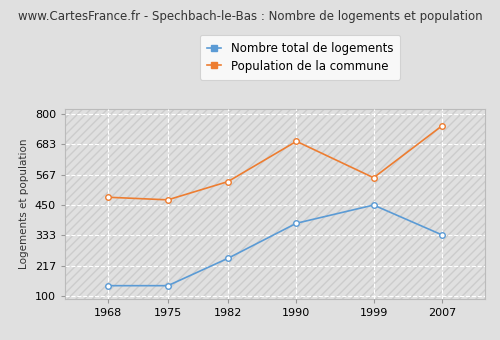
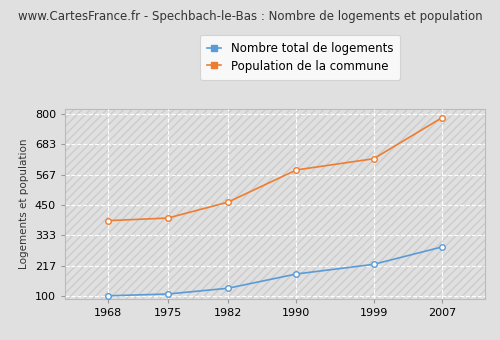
Nombre total de logements/1968: 140 -> 101
Population de la commune/1968: 480 -> 390
Nombre total de logements/1975: 140 -> 108
Population de la commune/1975: 470 -> 400
Nombre total de logements/1982: 245 -> 130
Population de la commune/1982: 540 -> 461
Nombre total de logements/1990: 380 -> 185
Population de la commune/1990: 695 -> 585
Nombre total de logements/1999: 450 -> 222
Population de la commune/1999: 555 -> 628
Nombre total de logements/2007: 335 -> 289
Population de la commune/2007: 755 -> 786
